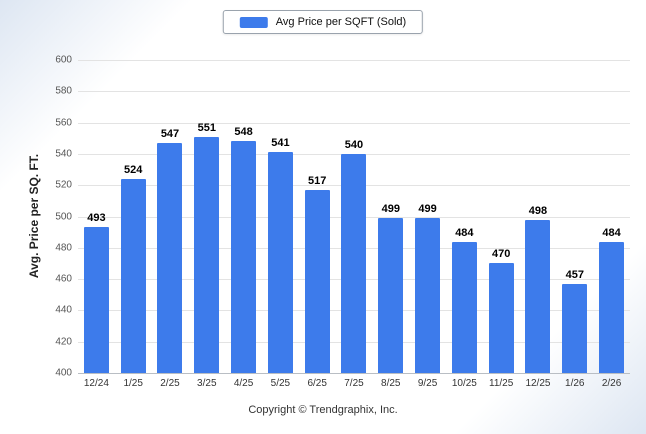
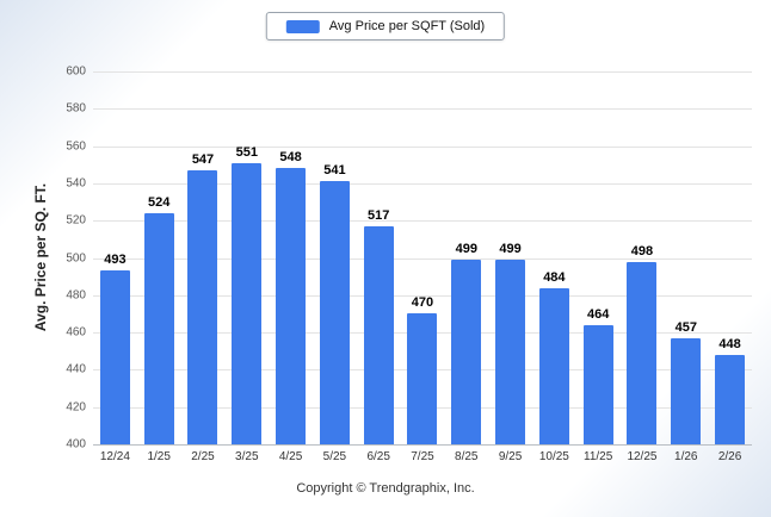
7/25: 540 -> 470
11/25: 470 -> 464
2/26: 484 -> 448
